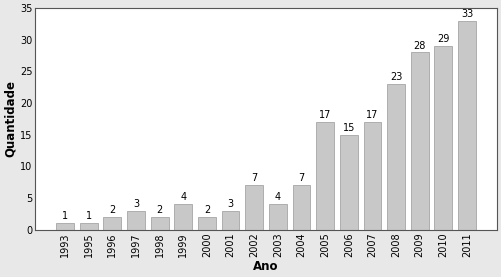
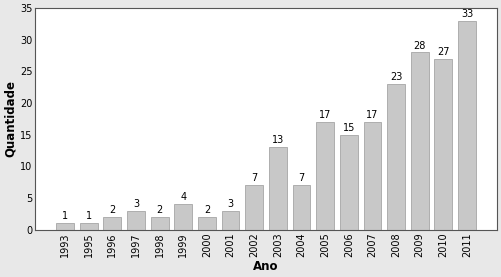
2003: 4 -> 13
2010: 29 -> 27
